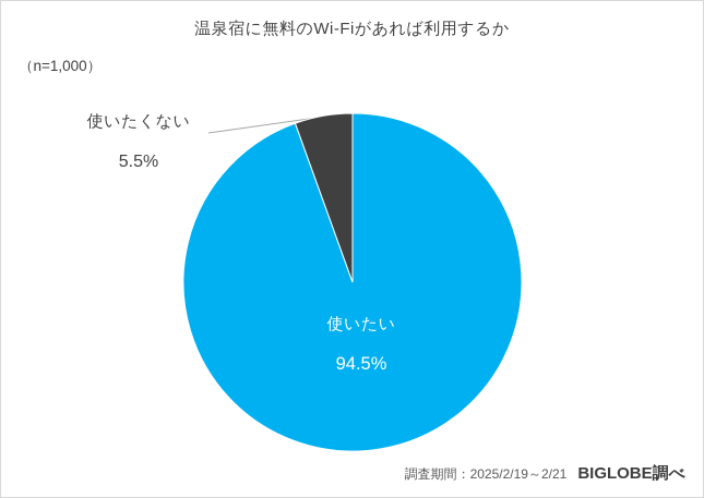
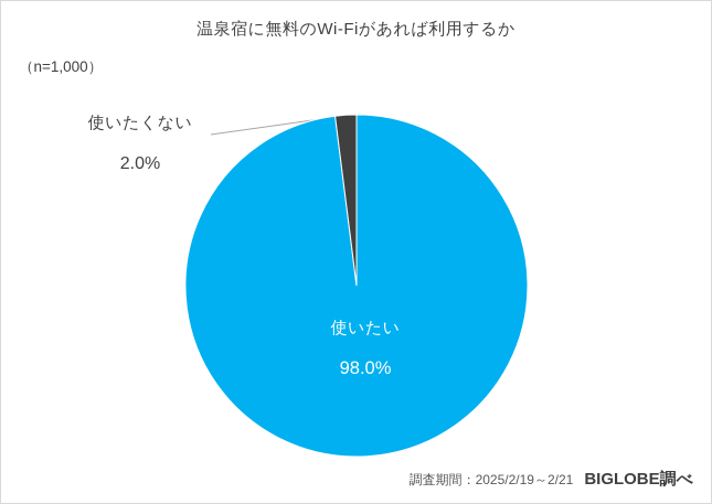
使いたい: 94.5% -> 98.0%
使いたくない: 5.5% -> 2.0%
